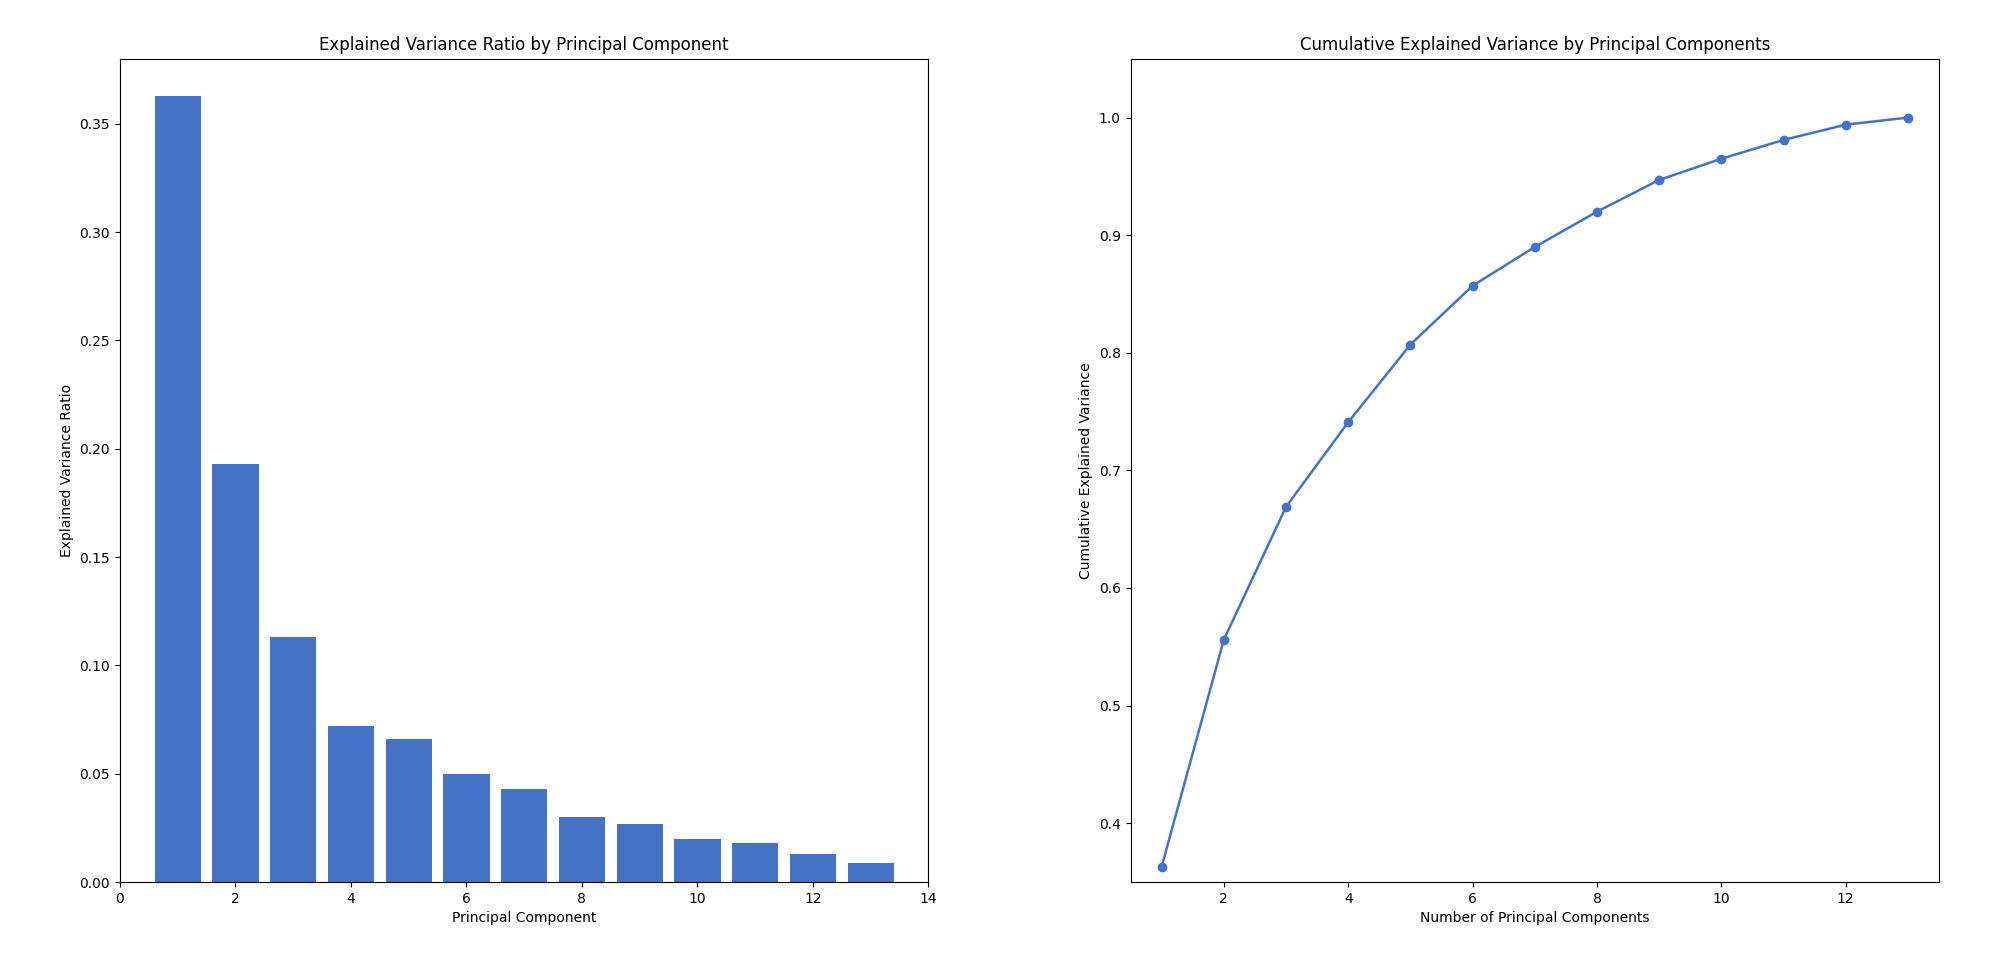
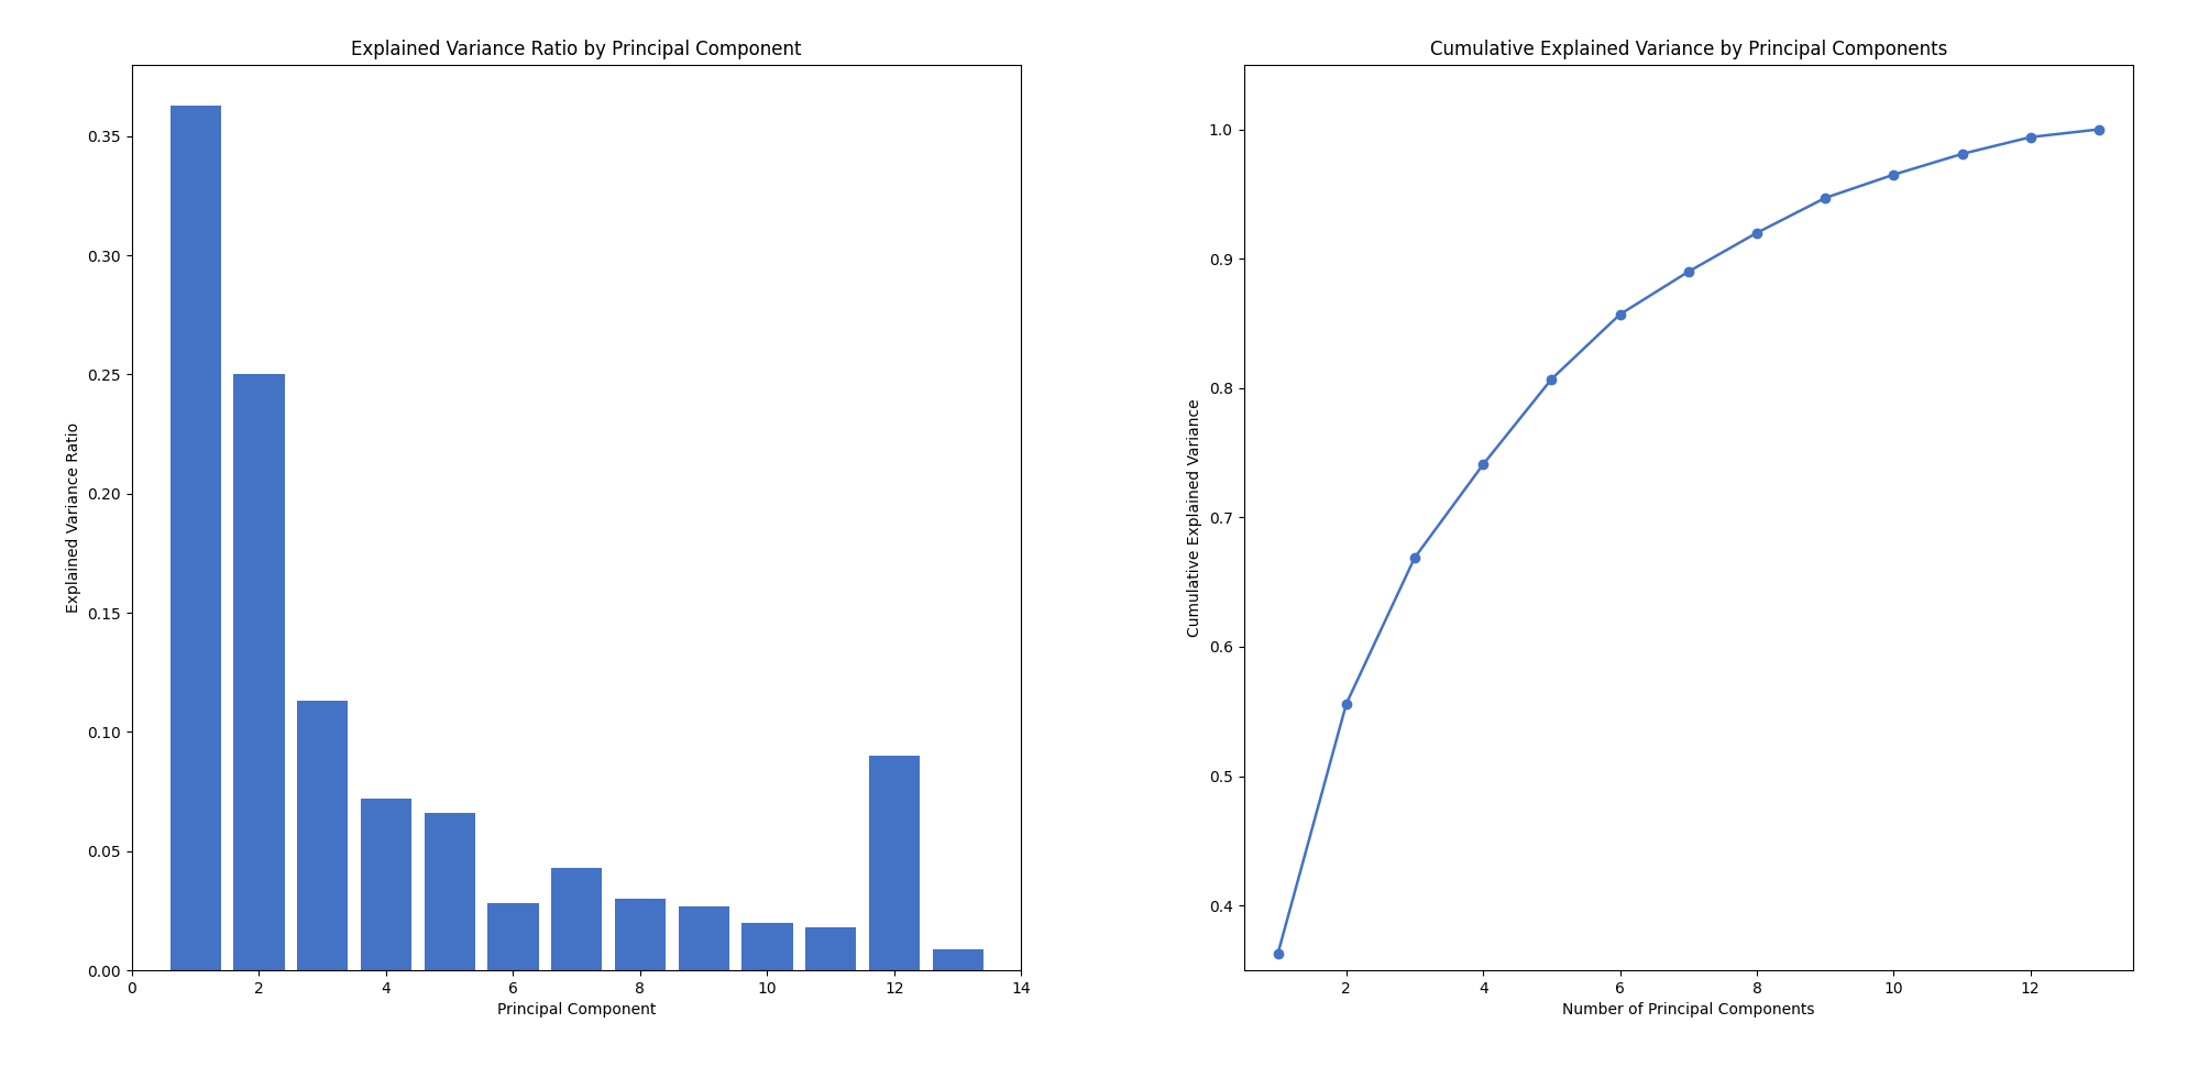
Explained Variance Ratio by Principal Component/2: 0.193 -> 0.250
Explained Variance Ratio by Principal Component/6: 0.050 -> 0.028
Explained Variance Ratio by Principal Component/12: 0.013 -> 0.090
